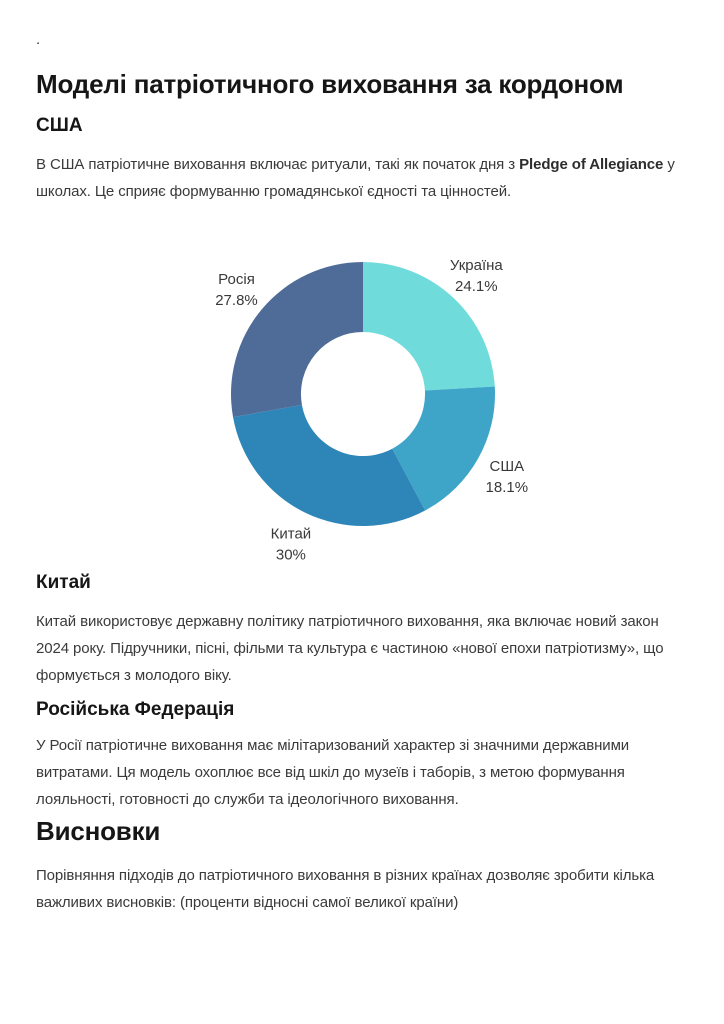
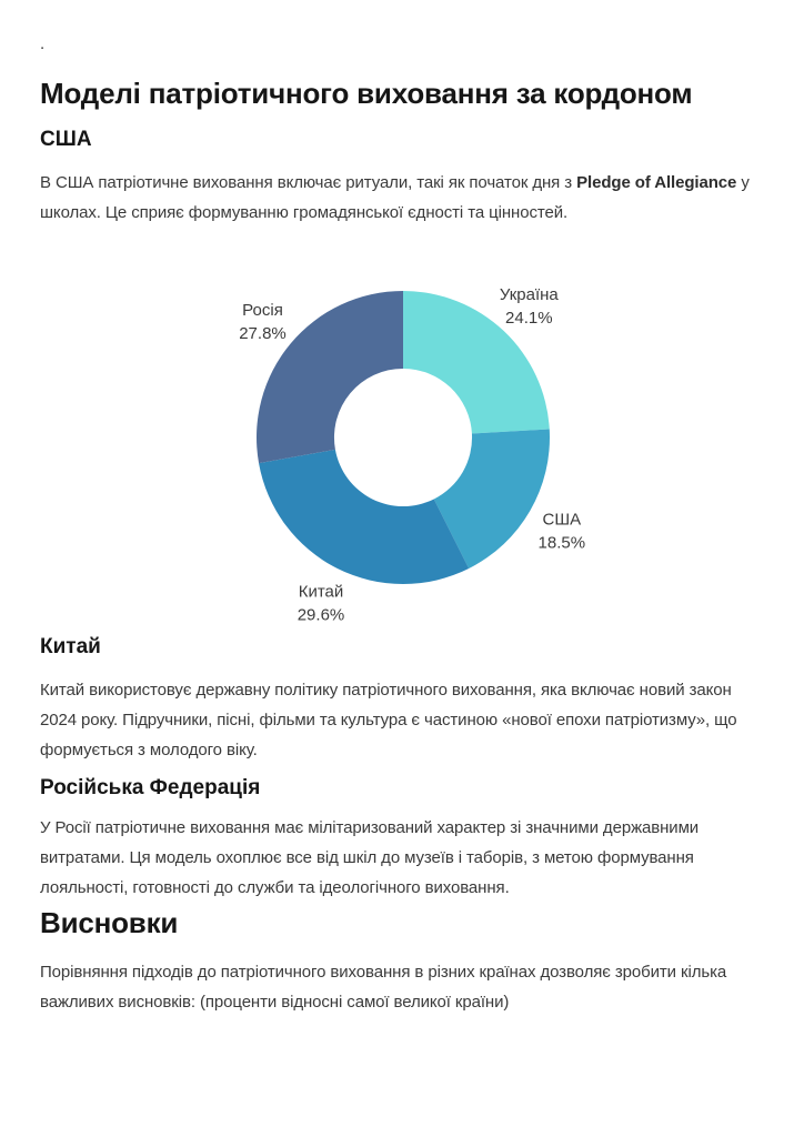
США: 18.1% -> 18.5%
Китай: 30% -> 29.6%
